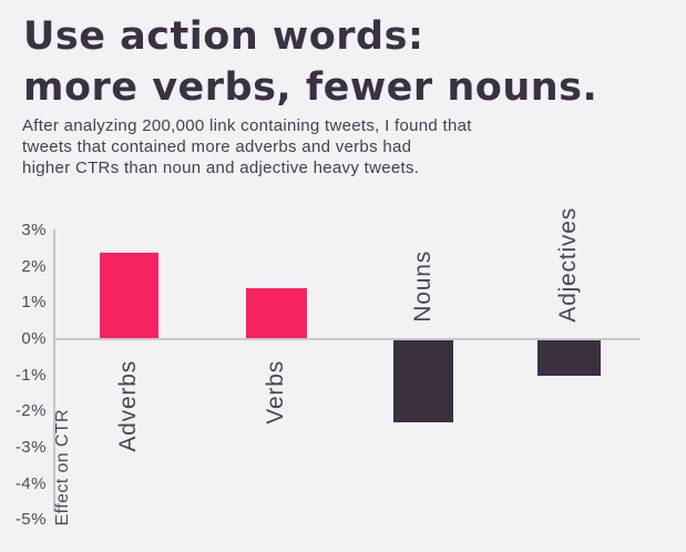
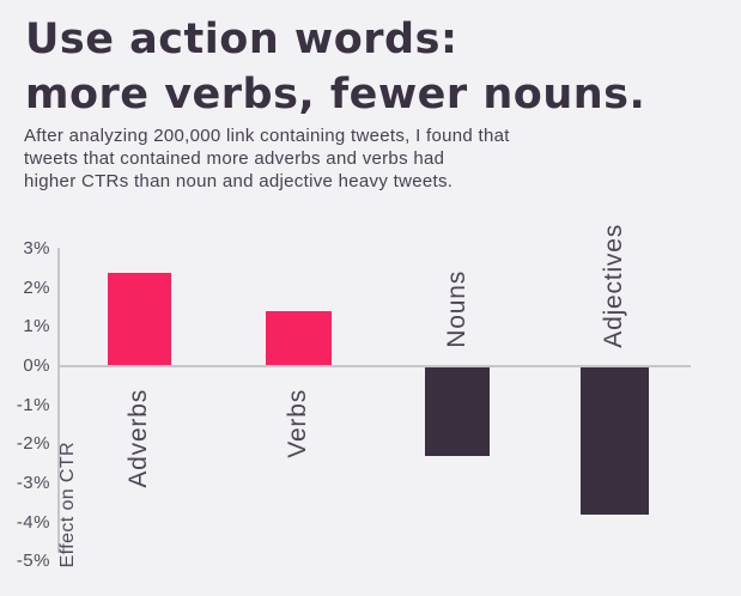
Adjectives: -1.0% -> -3.8%
